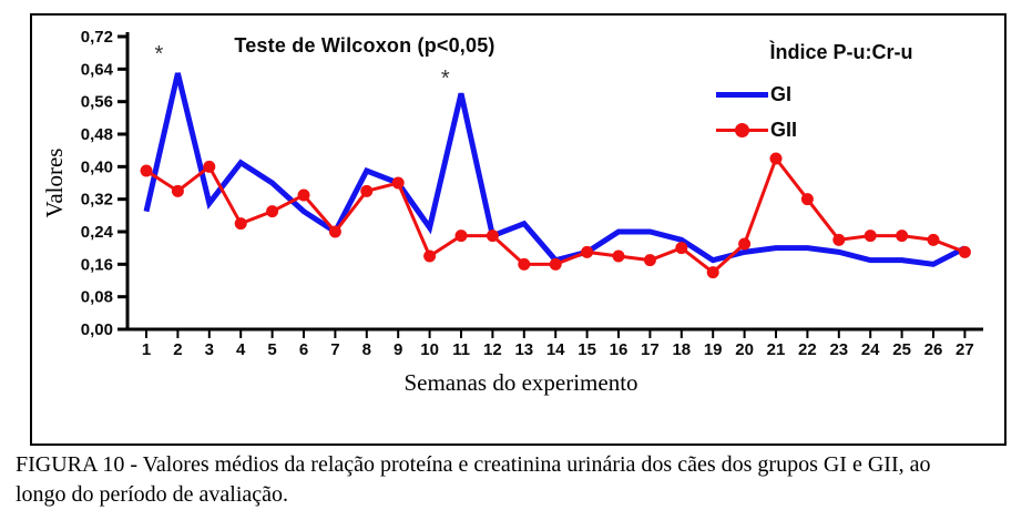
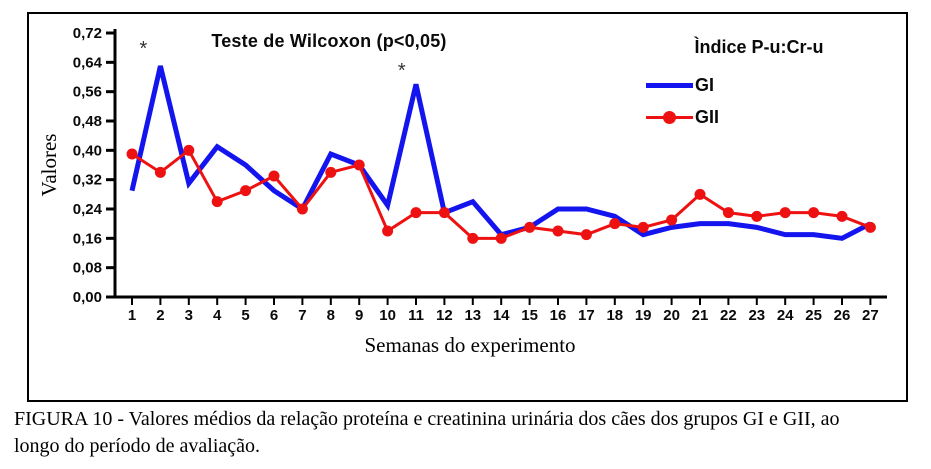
GII/19: 0,14 -> 0,19
GII/21: 0,42 -> 0,28
GII/22: 0,32 -> 0,23
